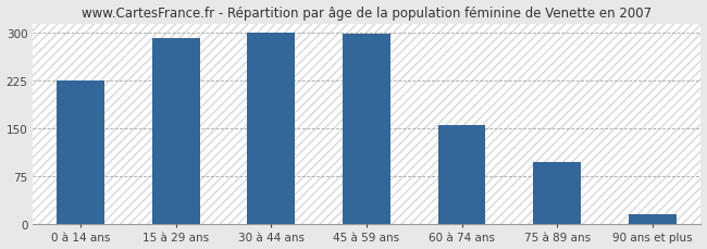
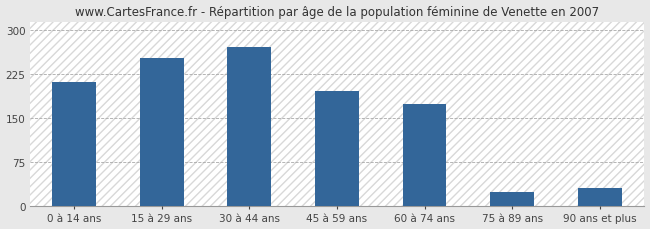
0 à 14 ans: 226 -> 212
15 à 29 ans: 292 -> 252
30 à 44 ans: 301 -> 272
45 à 59 ans: 298 -> 196
60 à 74 ans: 155 -> 174
75 à 89 ans: 97 -> 24
90 ans et plus: 15 -> 30
